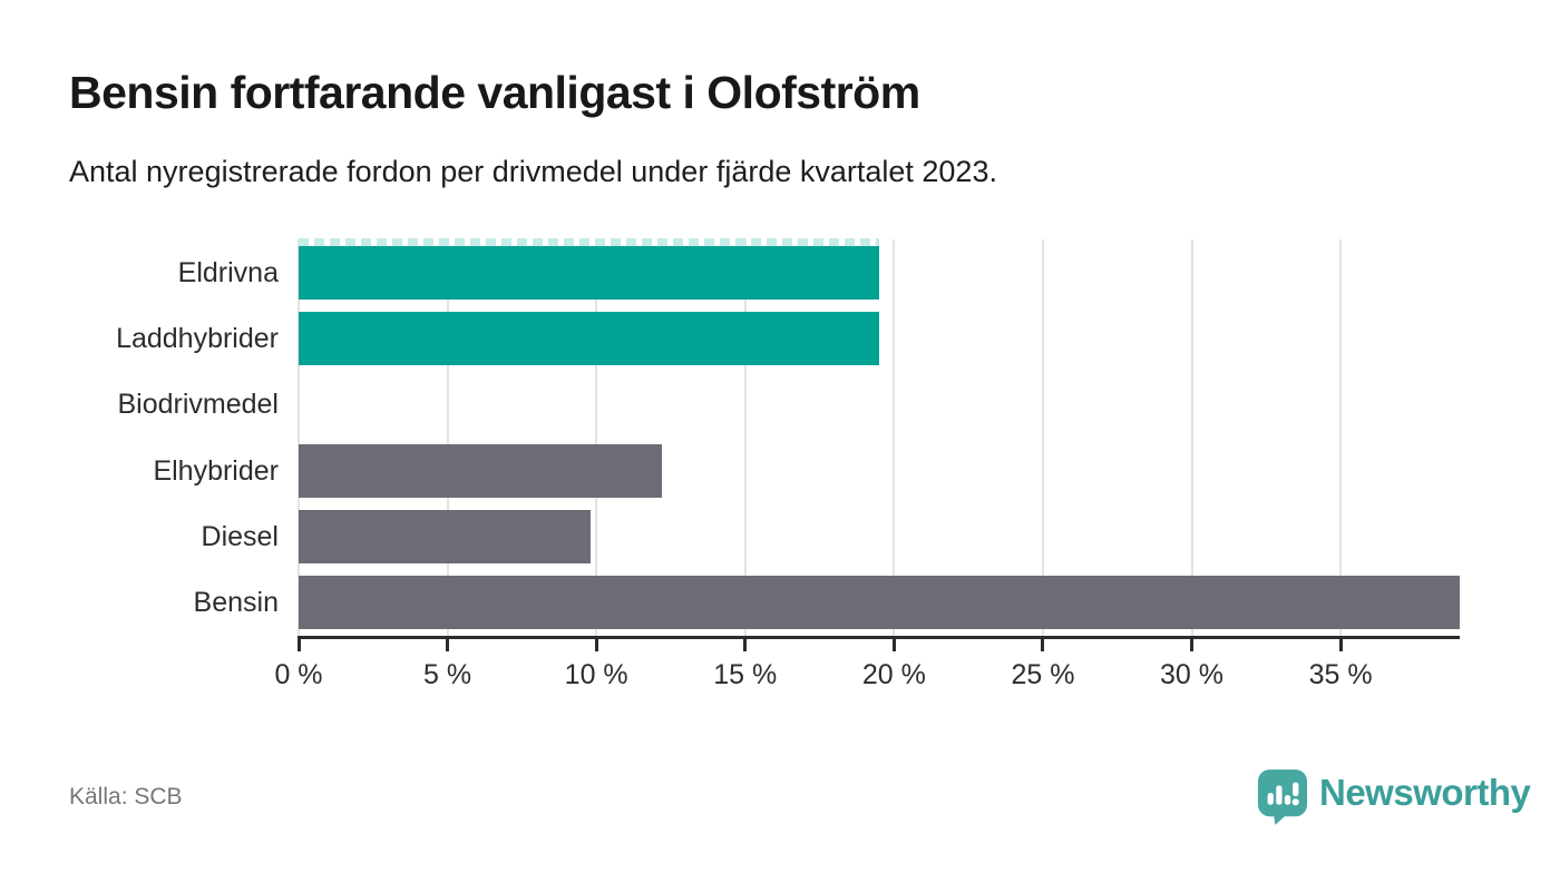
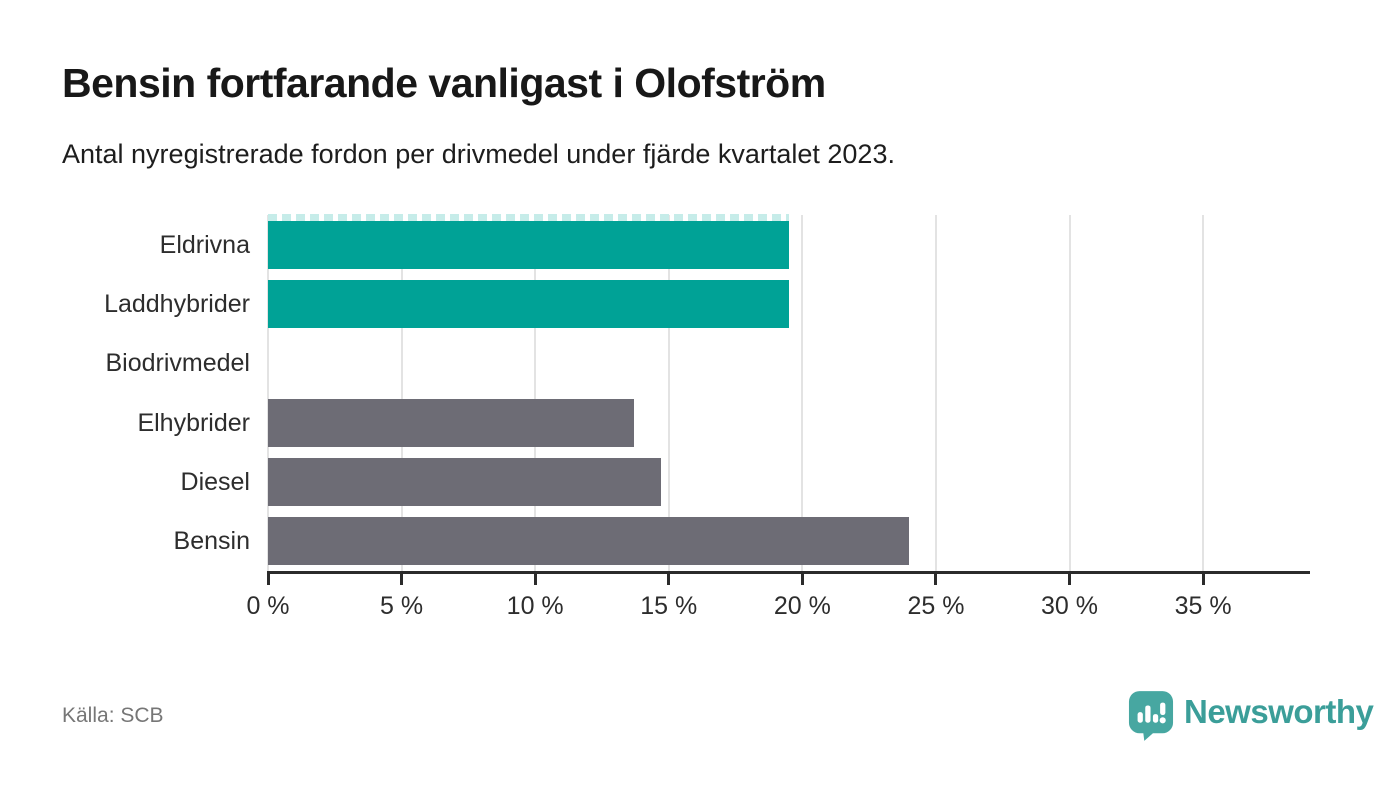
Elhybrider: 12.2% -> 13.7%
Diesel: 9.8% -> 14.7%
Bensin: 39.0% -> 24.0%
